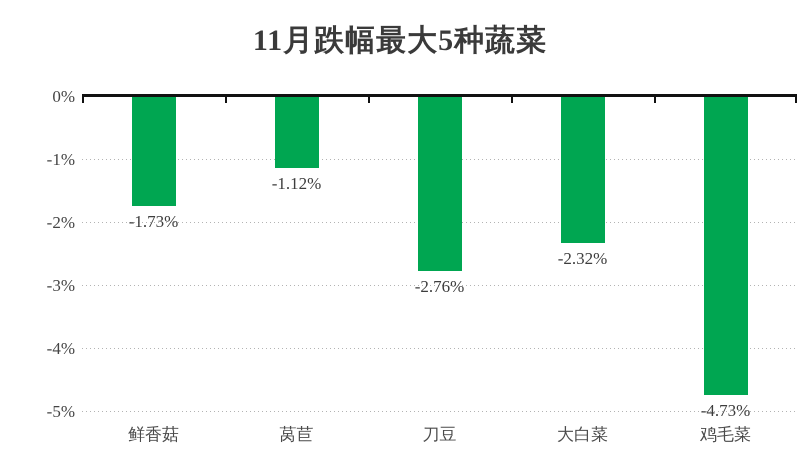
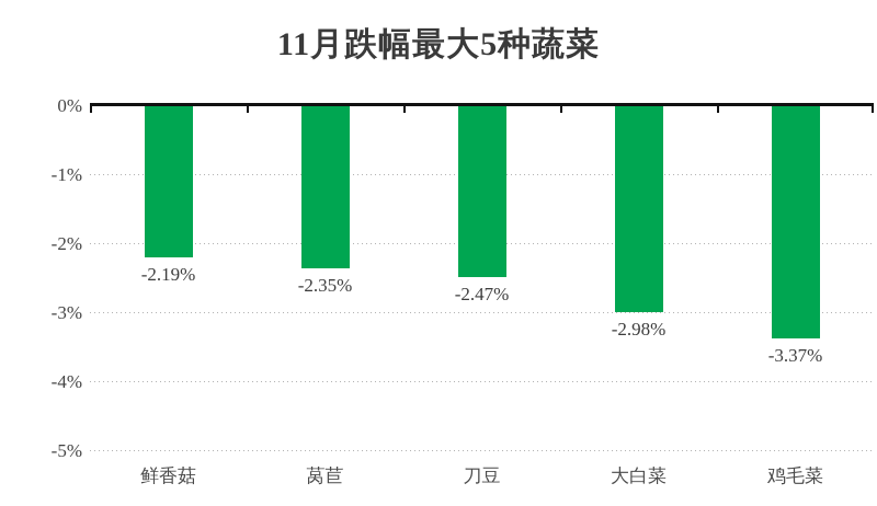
鲜香菇: -1.73% -> -2.19%
莴苣: -1.12% -> -2.35%
刀豆: -2.76% -> -2.47%
大白菜: -2.32% -> -2.98%
鸡毛菜: -4.73% -> -3.37%
